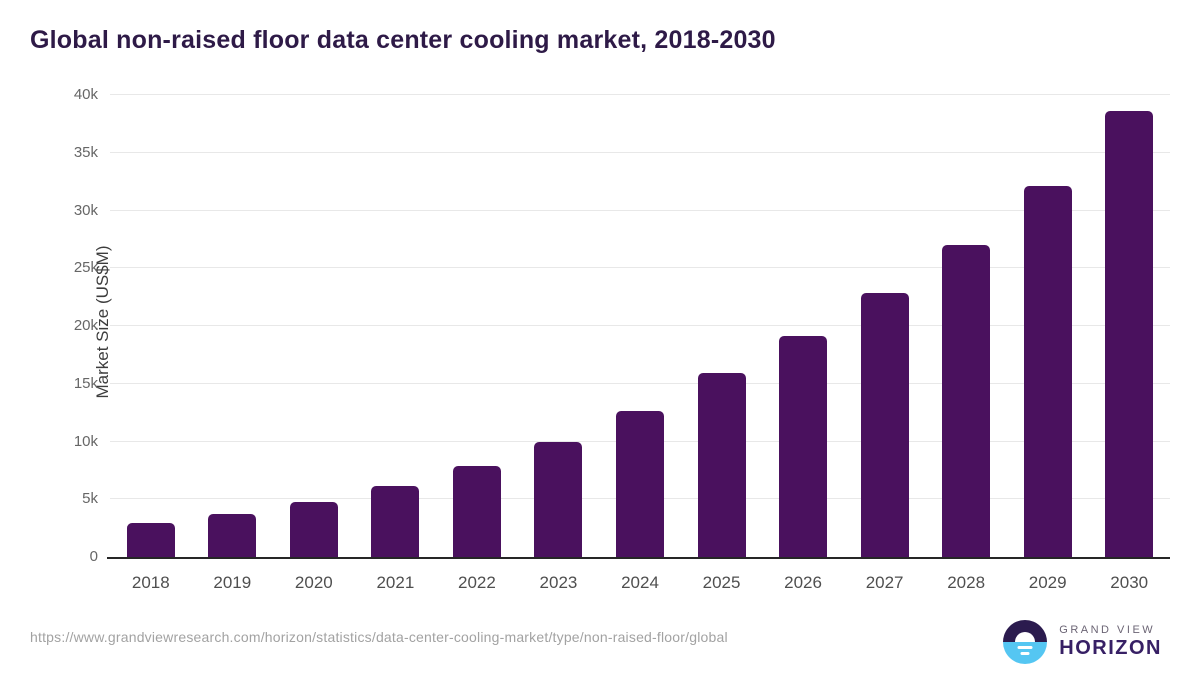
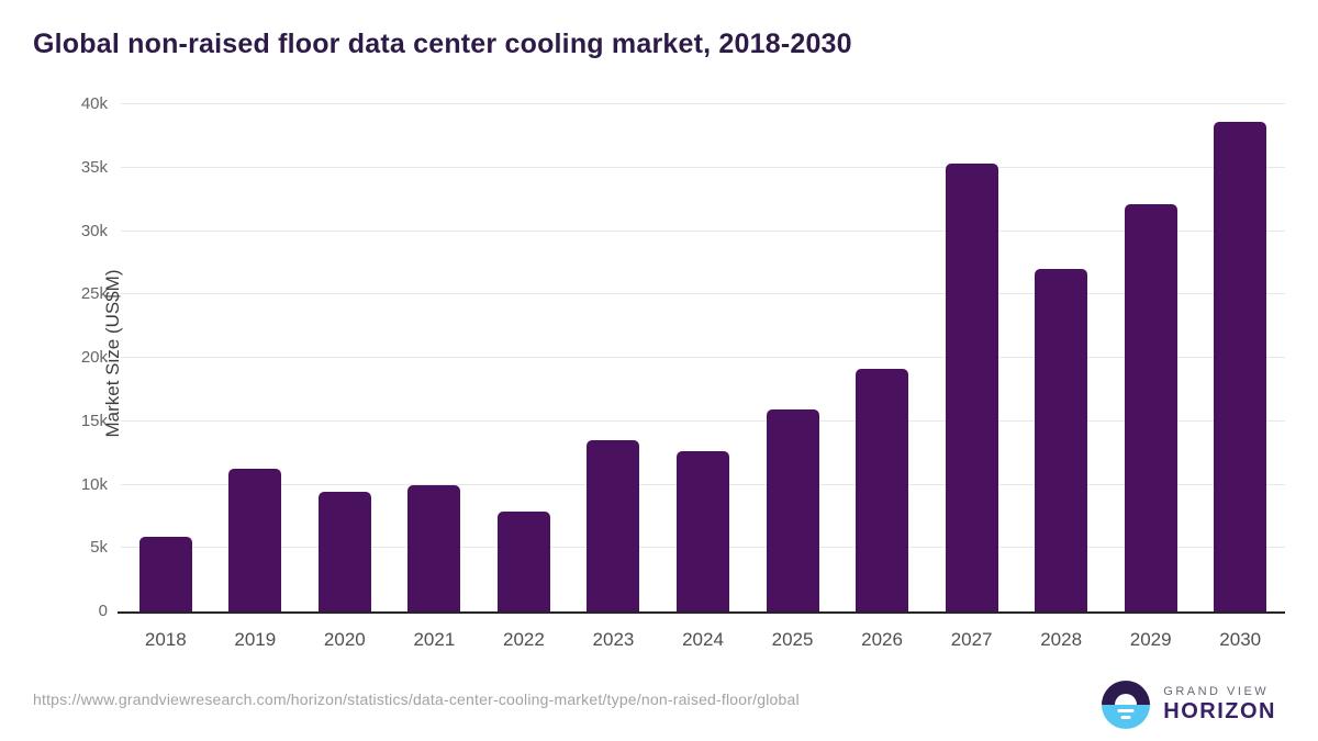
2018: 3.0k -> 5.9k
2019: 3.8k -> 11.3k
2020: 4.8k -> 9.4k
2021: 6.2k -> 10.0k
2023: 10.0k -> 13.5k
2027: 22.8k -> 35.3k
